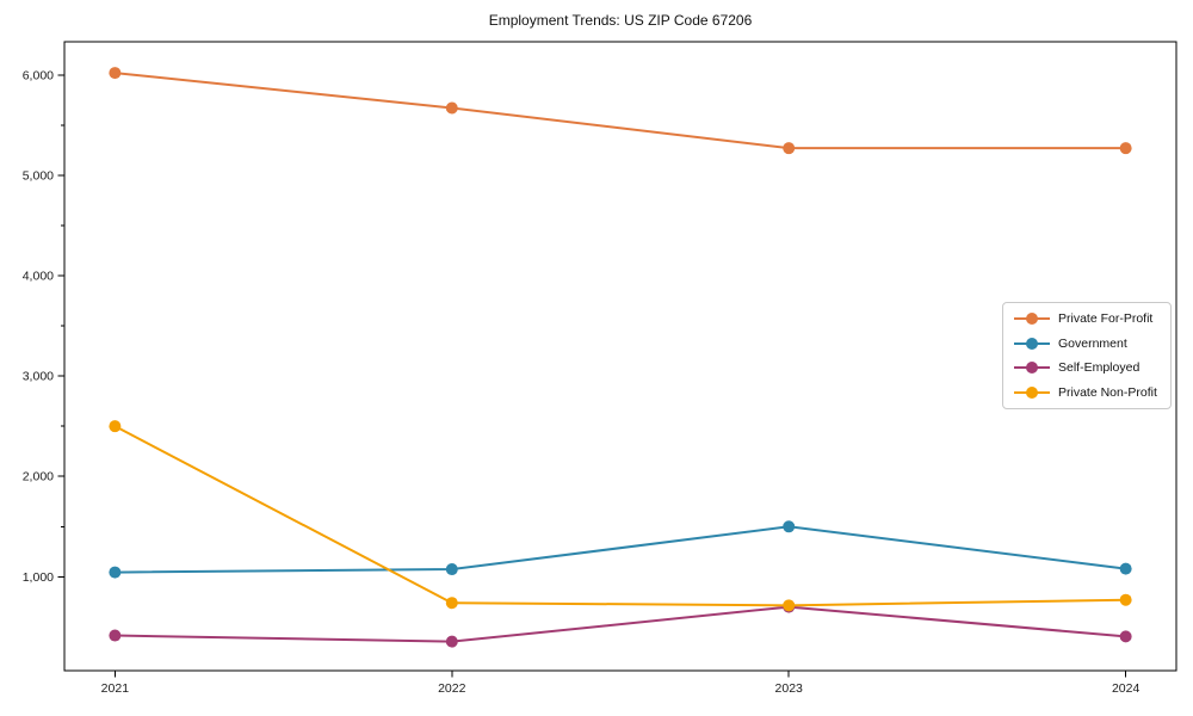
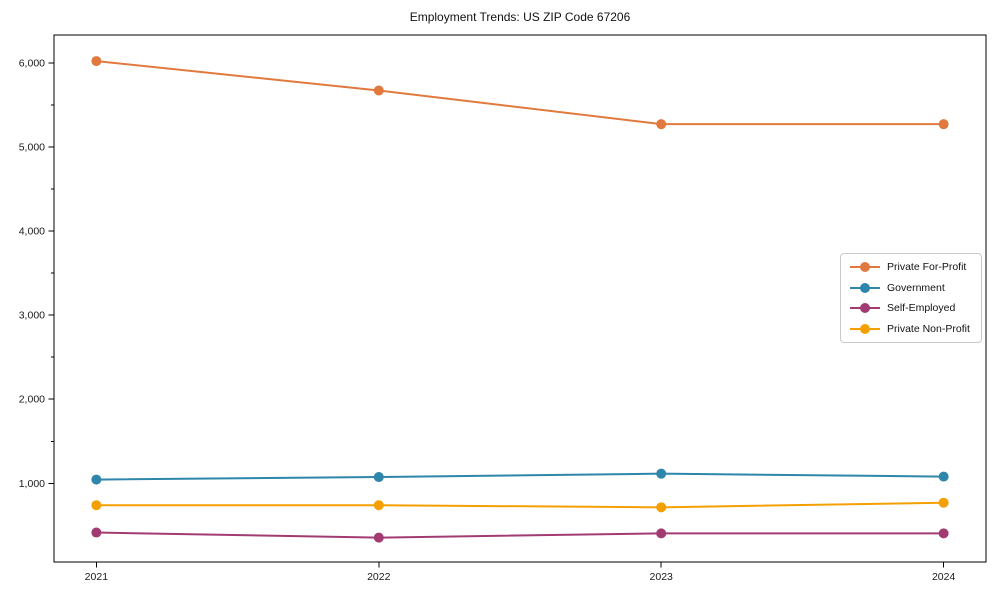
Private Non-Profit/2021: 2500 -> 700
Government/2023: 1500 -> 1100
Self-Employed/2023: 700 -> 400
